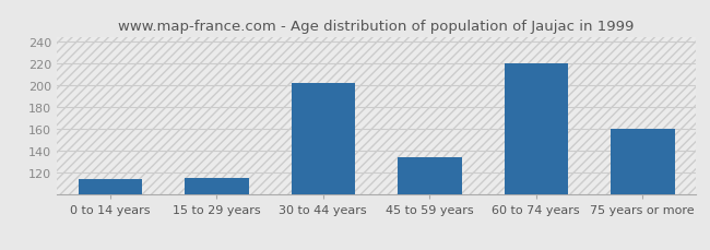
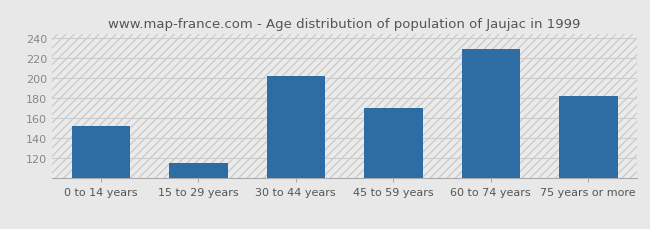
0 to 14 years: 114 -> 152
45 to 59 years: 134 -> 170
60 to 74 years: 220 -> 229
75 years or more: 160 -> 182
